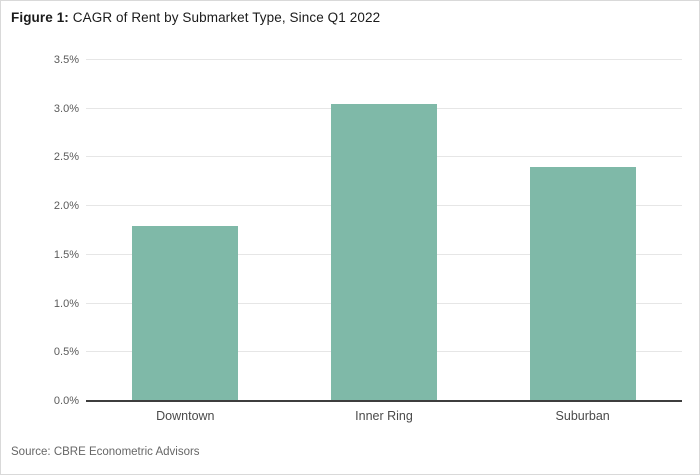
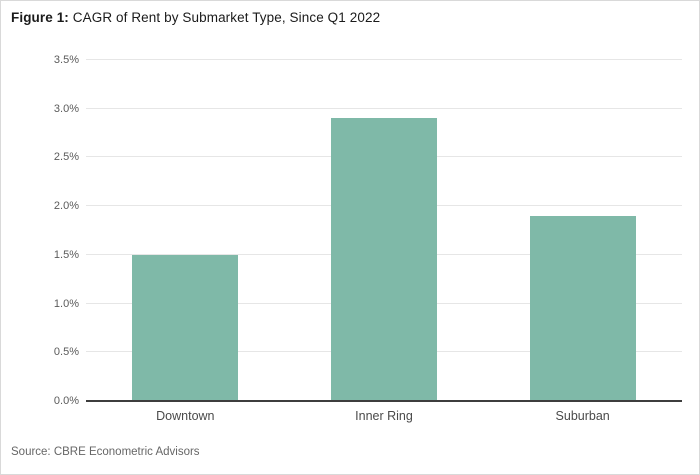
Downtown: 1.8% -> 1.5%
Inner Ring: 3.0% -> 2.9%
Suburban: 2.4% -> 1.9%
